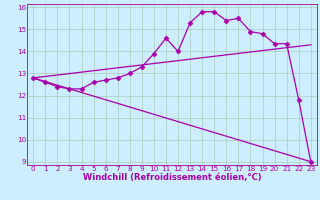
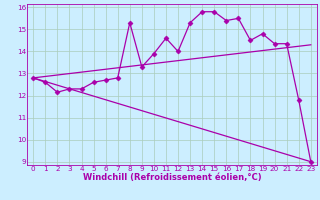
2: 12.40 -> 12.15
8: 13.00 -> 15.30
18: 14.90 -> 14.50
